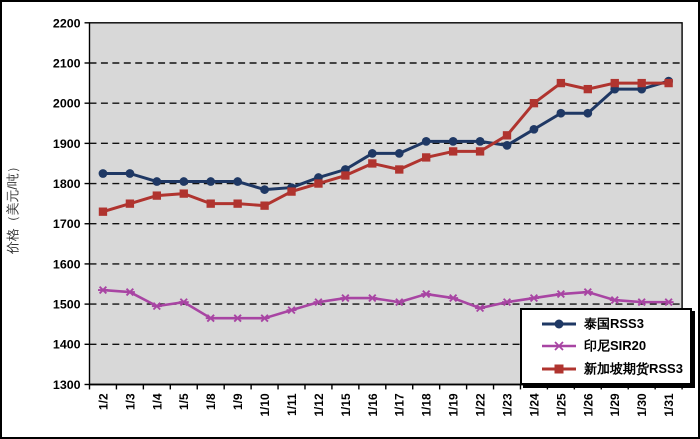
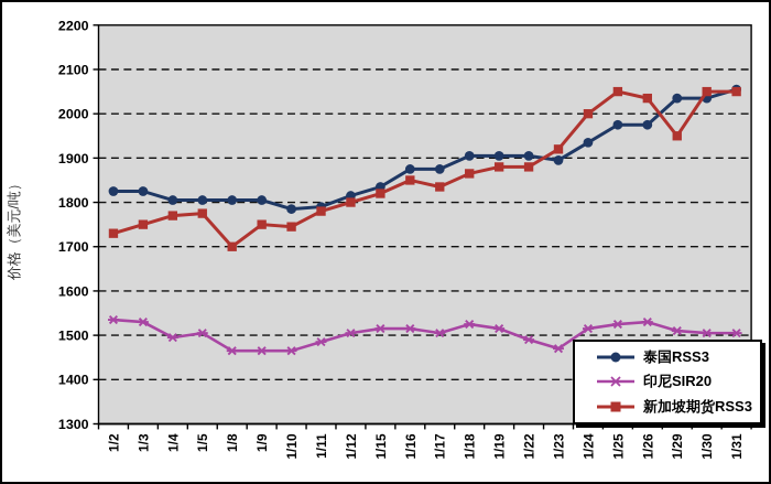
新加坡期货RSS3/1/8: 1750 -> 1700
印尼SIR20/1/23: 1500 -> 1470
新加坡期货RSS3/1/29: 2050 -> 1950
